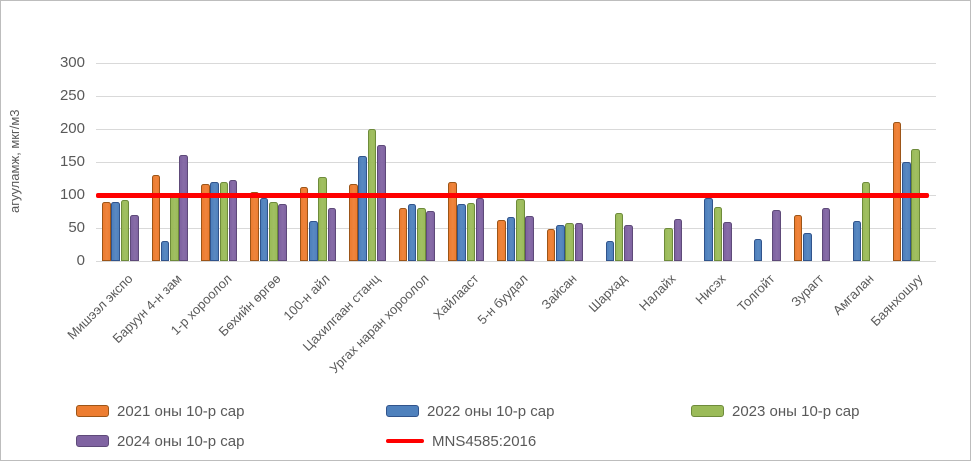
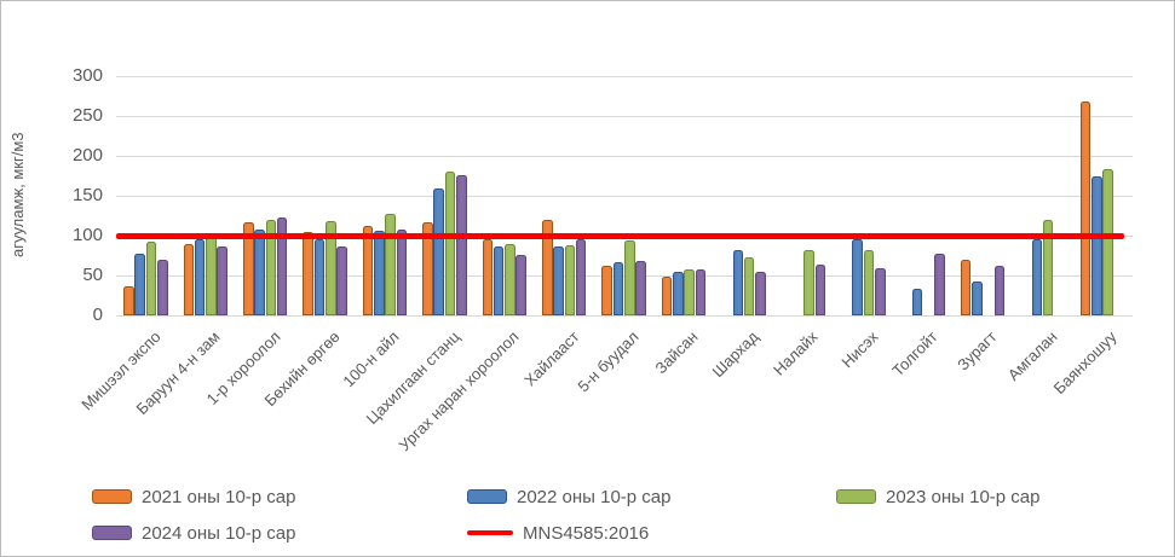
2021 оны 10-р сар/Мишээл экспо: 90 -> 40
2022 оны 10-р сар/Мишээл экспо: 90 -> 80
2021 оны 10-р сар/Баруун 4-н зам: 130 -> 90
2022 оны 10-р сар/Баруун 4-н зам: 30 -> 100
2024 оны 10-р сар/Баруун 4-н зам: 160 -> 90
2022 оны 10-р сар/1-р хороолол: 120 -> 110
2023 оны 10-р сар/Бөхийн өргөө: 90 -> 120
2022 оны 10-р сар/100-н айл: 60 -> 110
2024 оны 10-р сар/100-н айл: 80 -> 110
2023 оны 10-р сар/Цахилгаан станц: 200 -> 180
2021 оны 10-р сар/Ургах наран хороолол: 80 -> 100
2023 оны 10-р сар/Ургах наран хороолол: 80 -> 90
2022 оны 10-р сар/Шархад: 30 -> 80
2023 оны 10-р сар/Налайх: 50 -> 80
2024 оны 10-р сар/Зурагт: 80 -> 60
2022 оны 10-р сар/Амгалан: 60 -> 100
2021 оны 10-р сар/Баянхошуу: 210 -> 270
2022 оны 10-р сар/Баянхошуу: 150 -> 180
2023 оны 10-р сар/Баянхошуу: 170 -> 180
